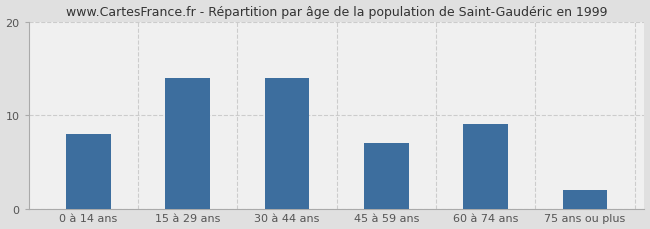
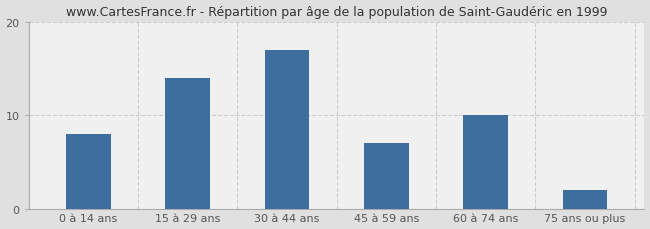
30 à 44 ans: 14 -> 17
60 à 74 ans: 9 -> 10
